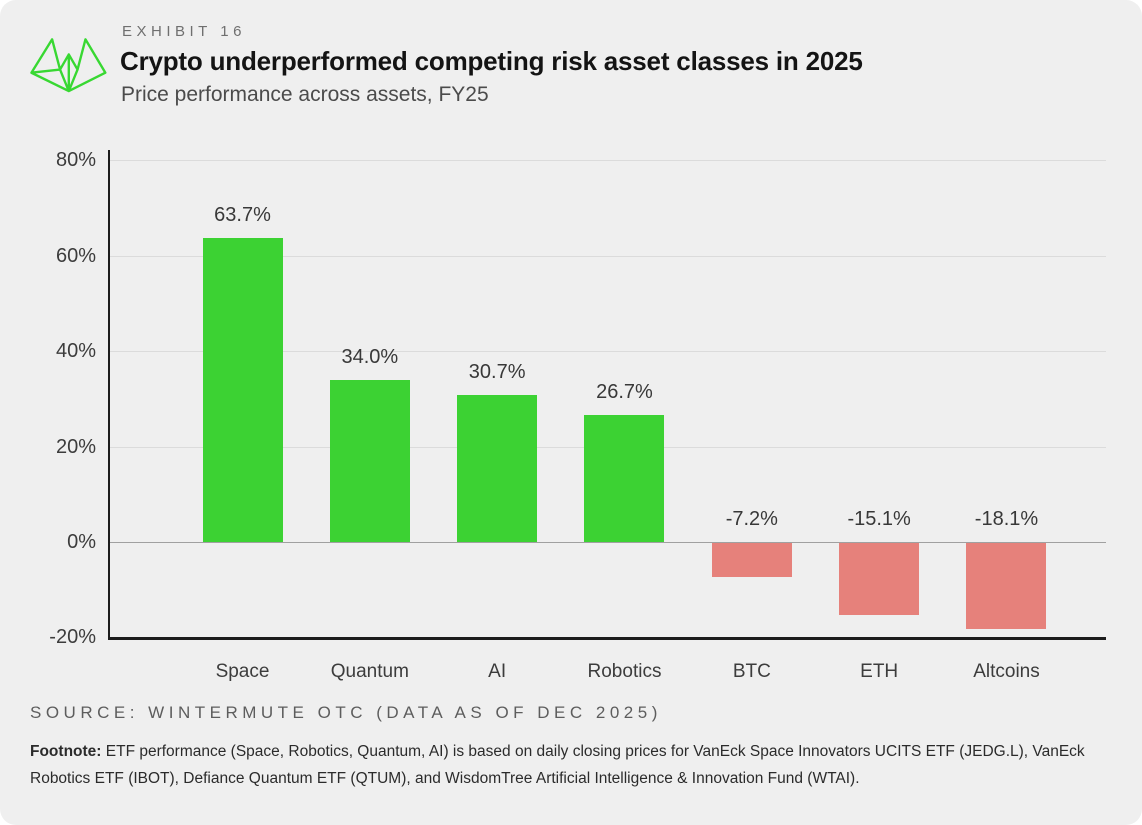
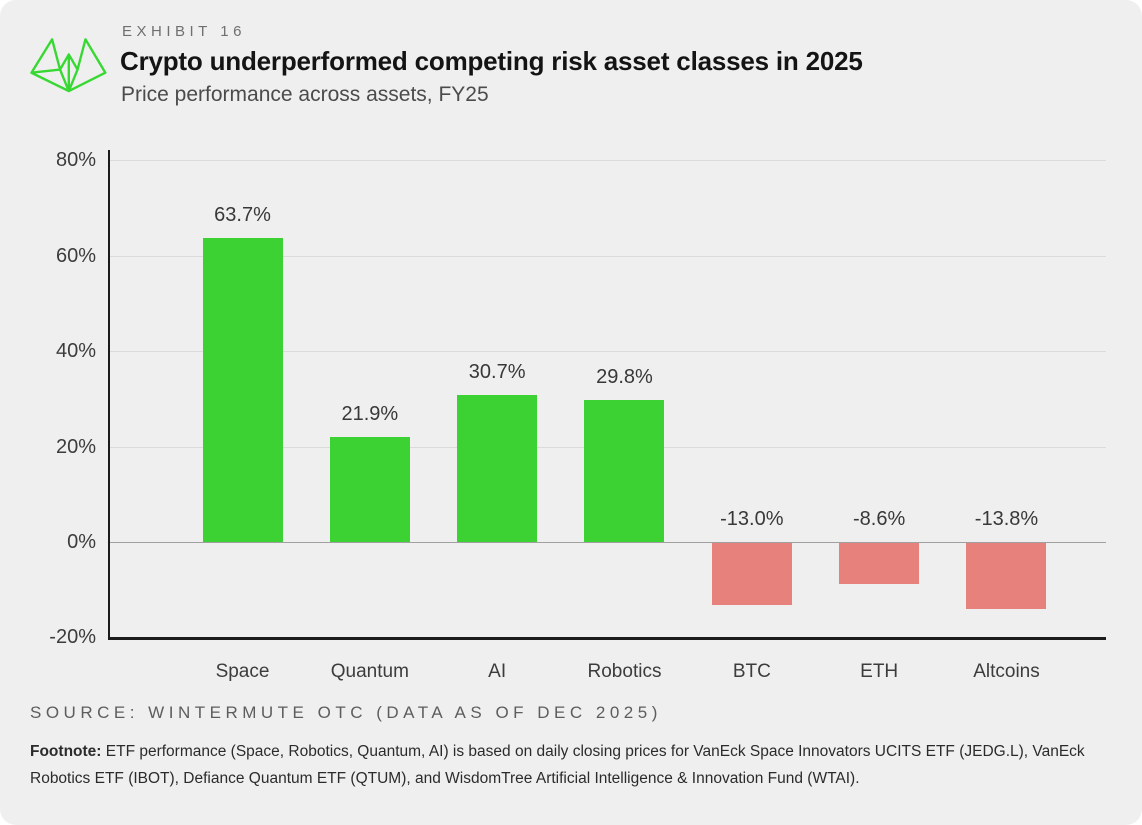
Quantum: 34.0% -> 21.9%
Robotics: 26.7% -> 29.8%
BTC: -7.2% -> -13.0%
ETH: -15.1% -> -8.6%
Altcoins: -18.1% -> -13.8%
